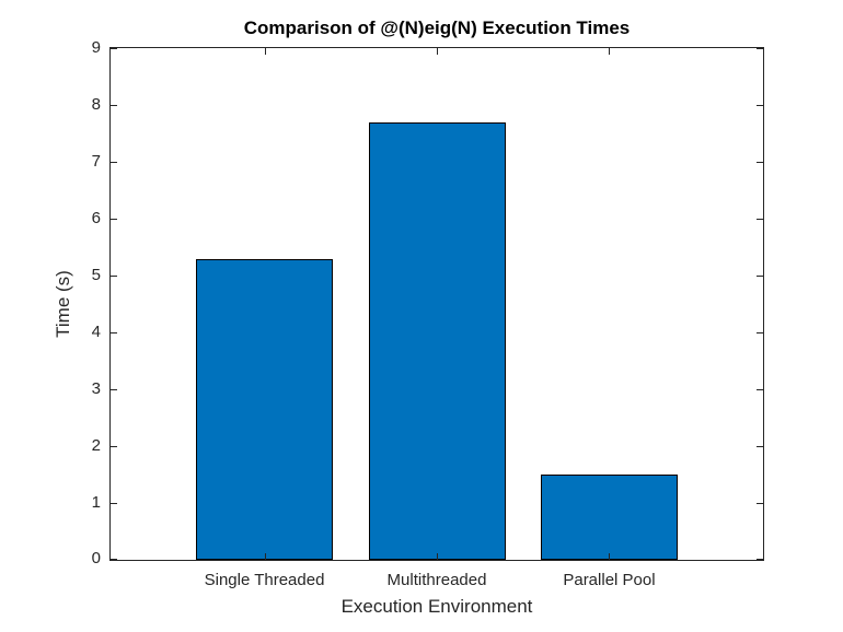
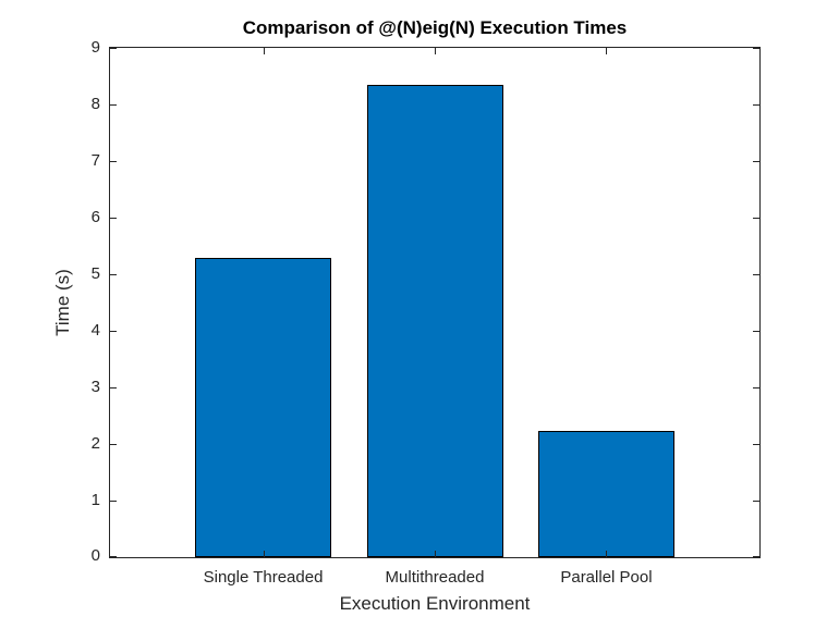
Multithreaded: 7.7 -> 8.3
Parallel Pool: 1.5 -> 2.2
